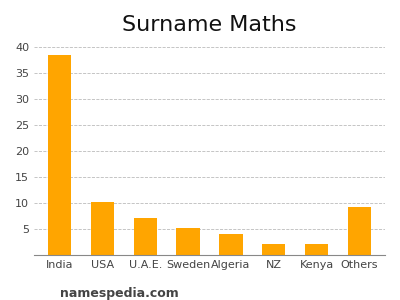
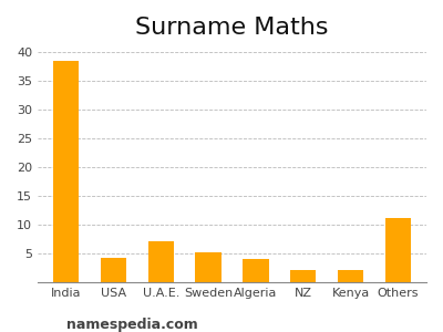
USA: 10.2 -> 4.2
Others: 9.3 -> 11.2
